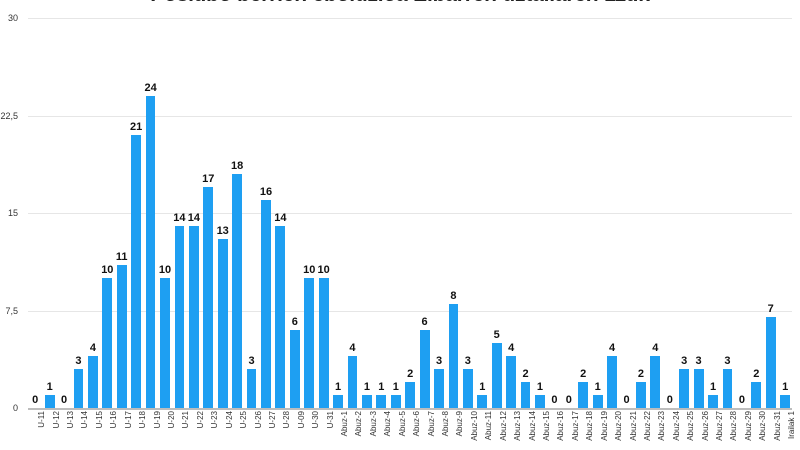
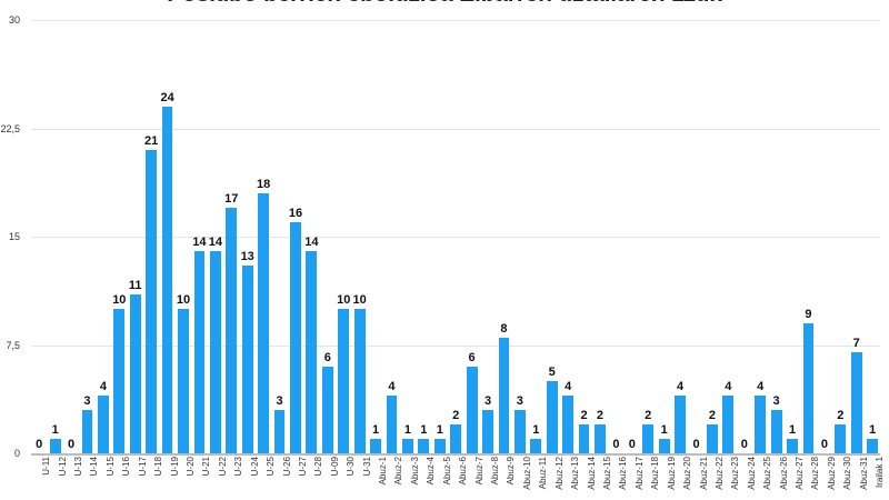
Abuz-15: 1 -> 2
Abuz-25: 3 -> 4
Abuz-28: 3 -> 9
